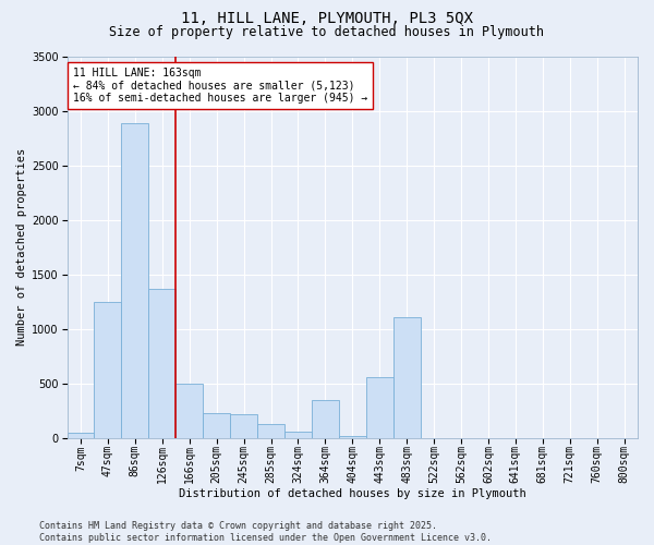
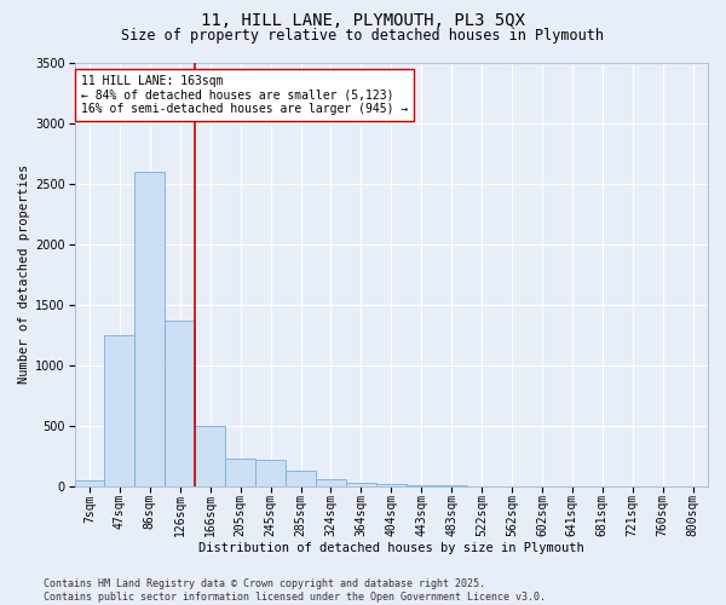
86sqm: 2890 -> 2600
364sqm: 350 -> 30
443sqm: 560 -> 10
483sqm: 1110 -> 0
